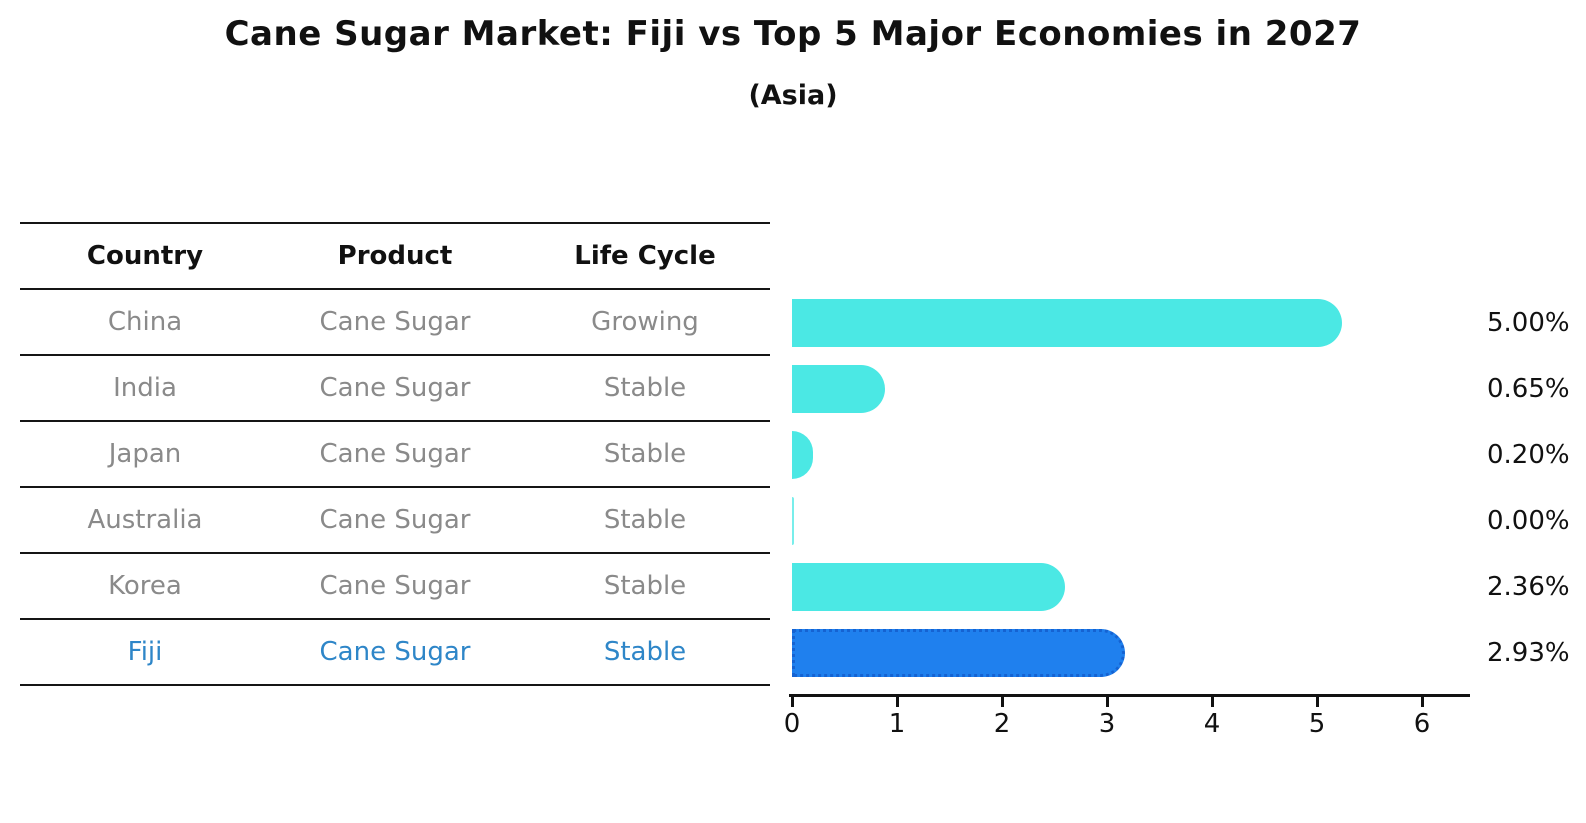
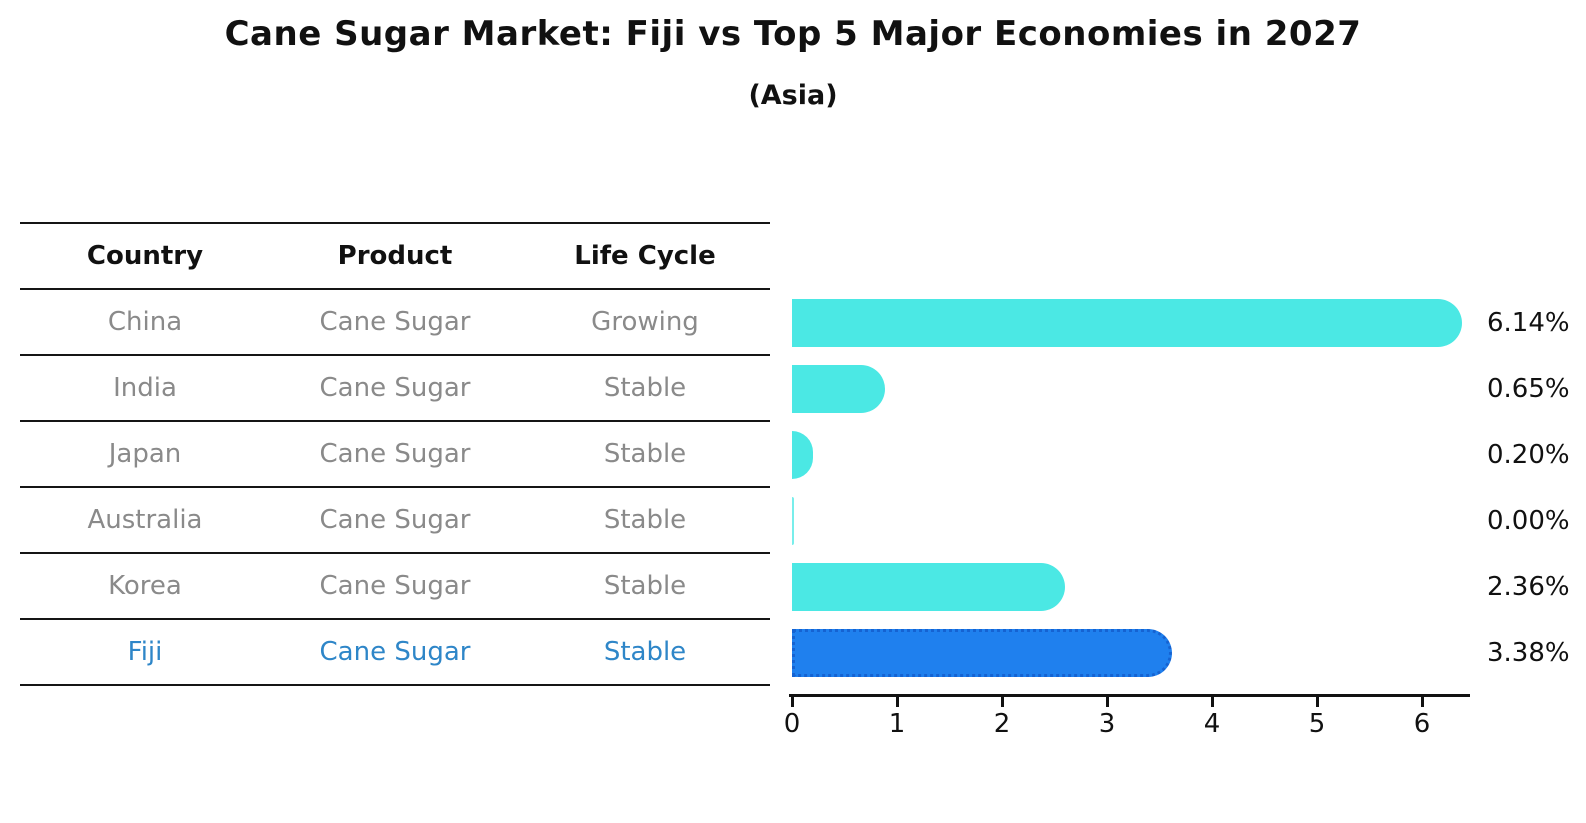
China: 5.00% -> 6.14%
Fiji: 2.93% -> 3.38%
